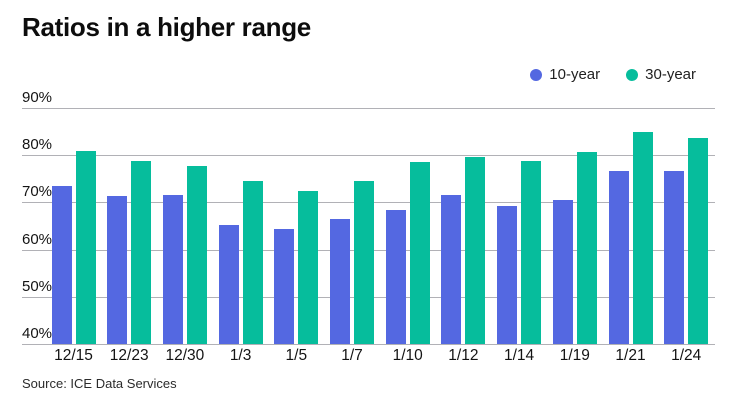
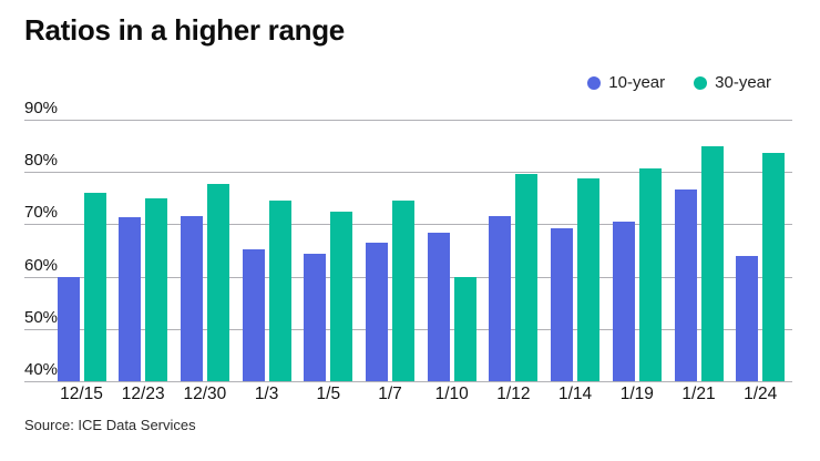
10-year/12/15: 74% -> 60%
30-year/12/15: 81% -> 76%
30-year/12/23: 79% -> 75%
30-year/1/10: 78% -> 60%
10-year/1/24: 77% -> 64%
